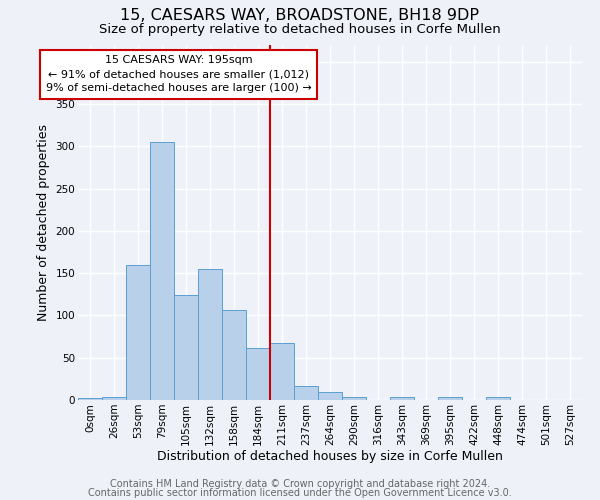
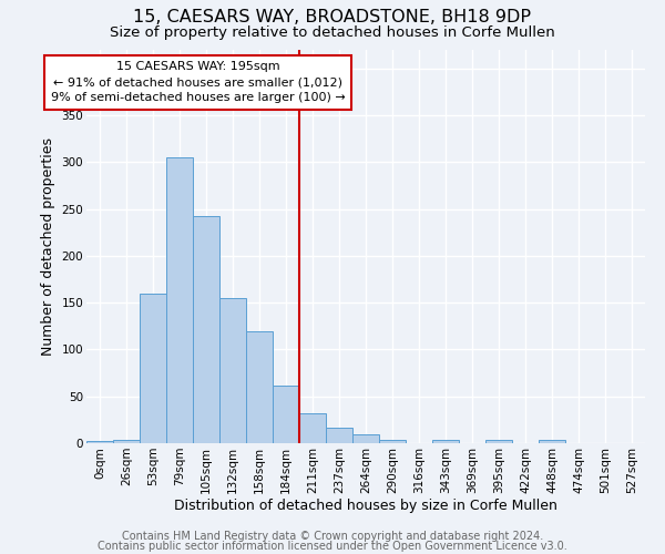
105sqm: 124 -> 243
158sqm: 106 -> 120
211sqm: 68 -> 32
